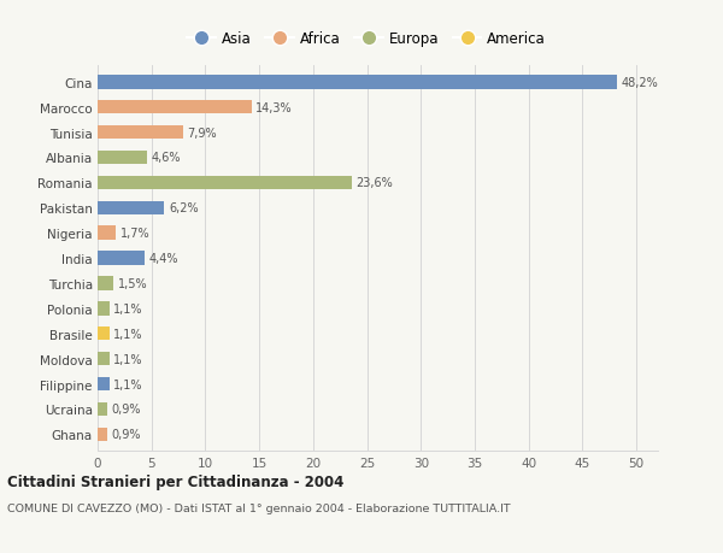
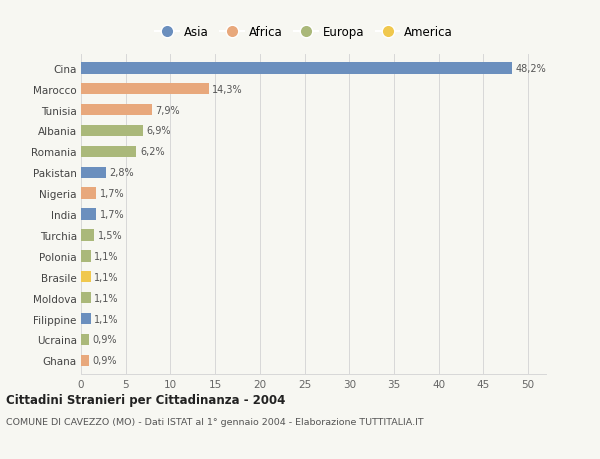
Albania: 4,6% -> 6,9%
Romania: 23,6% -> 6,2%
Pakistan: 6,2% -> 2,8%
India: 4,4% -> 1,7%
